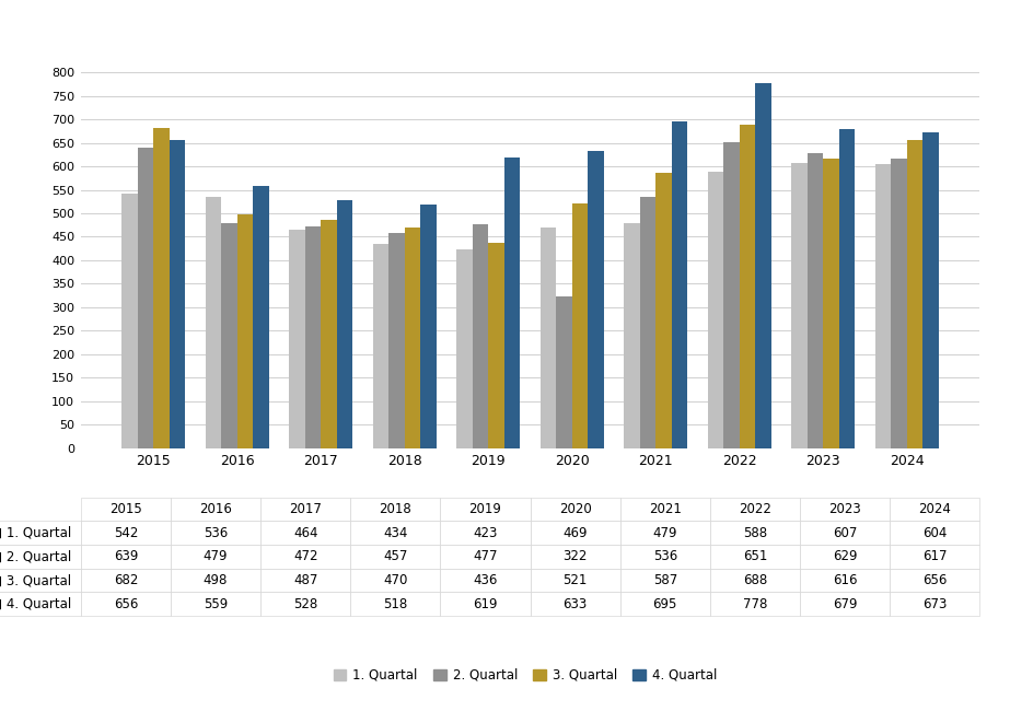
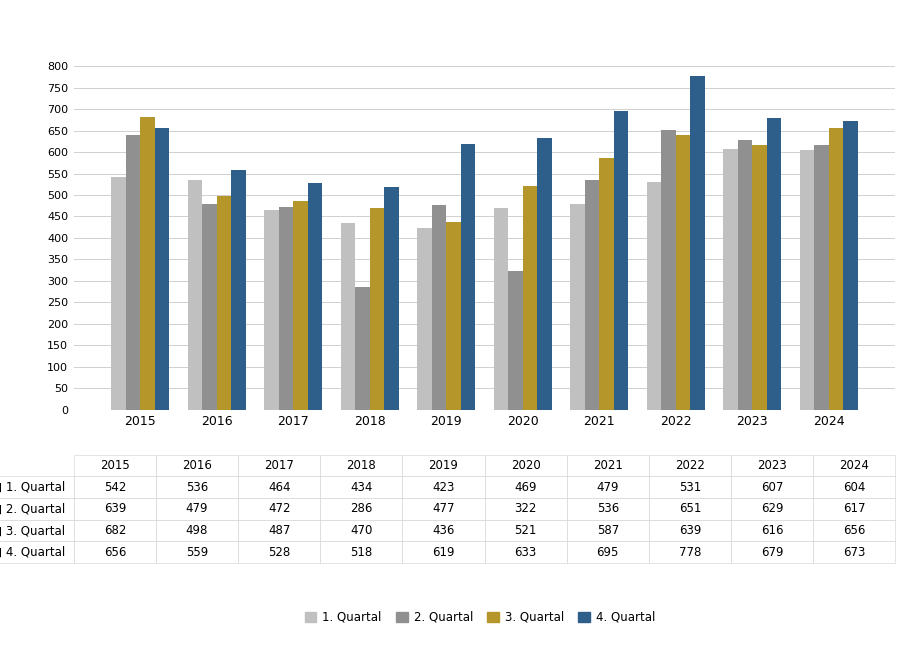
2. Quartal/2018: 457 -> 286
1. Quartal/2022: 588 -> 531
3. Quartal/2022: 688 -> 639
